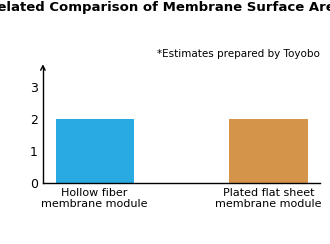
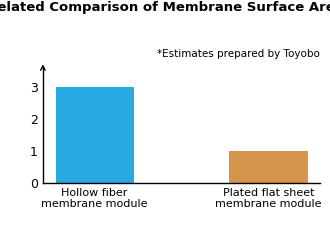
Hollow fiber membrane module: 2 -> 3
Plated flat sheet membrane module: 2 -> 1
